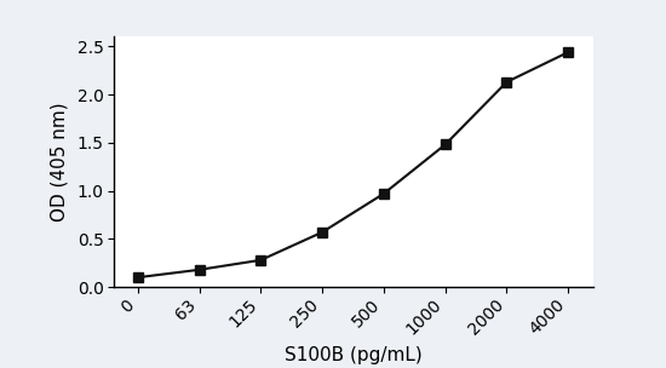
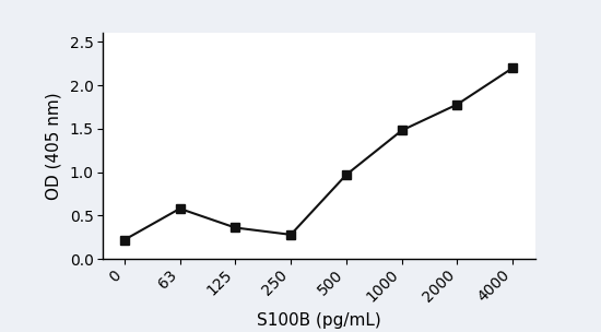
0: 0.10 -> 0.22
63: 0.18 -> 0.58
125: 0.28 -> 0.36
250: 0.57 -> 0.28
2000: 2.13 -> 1.78
4000: 2.44 -> 2.20
